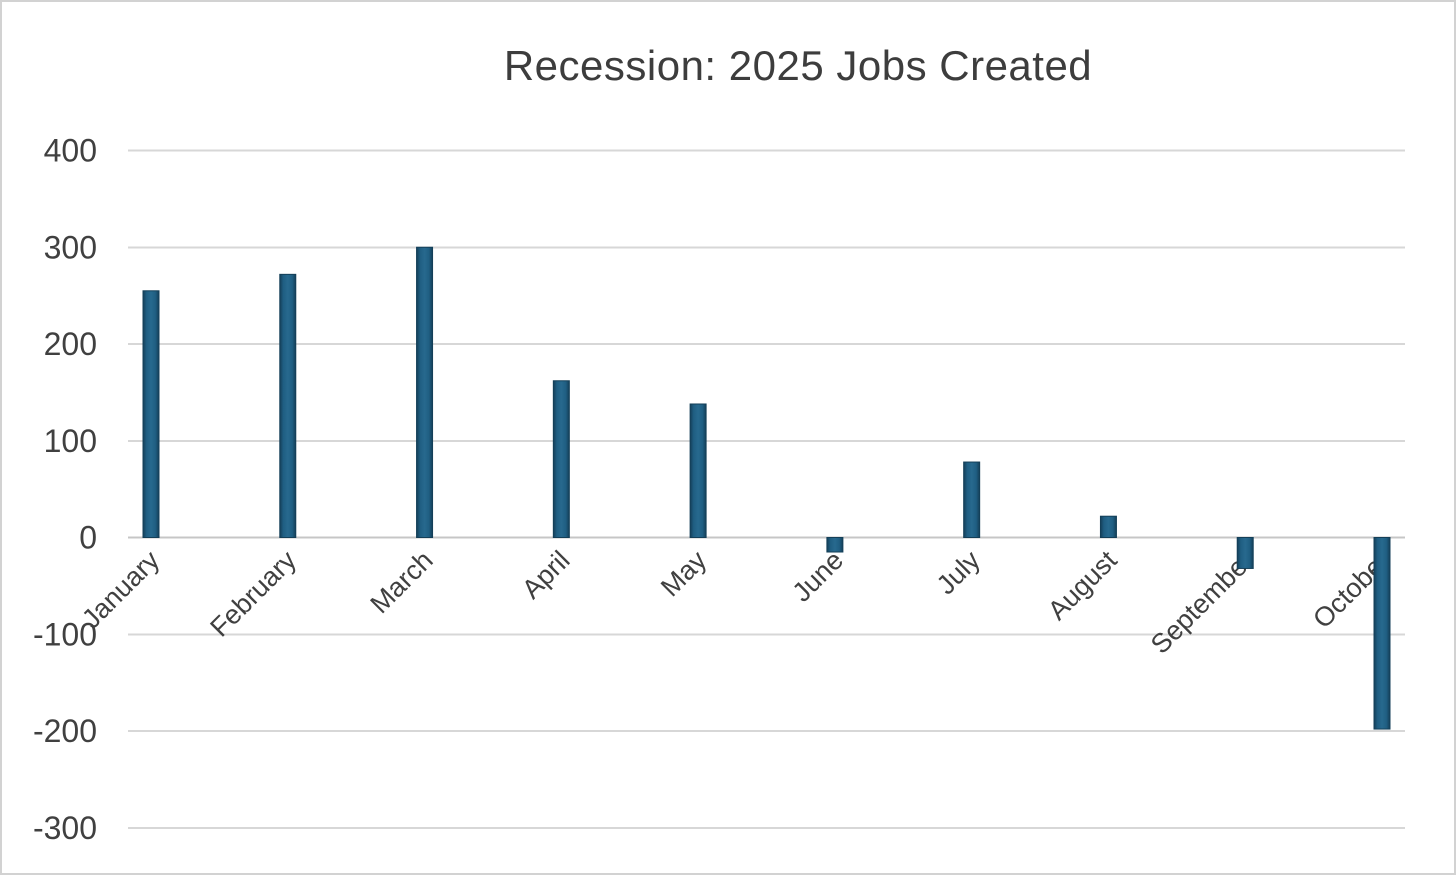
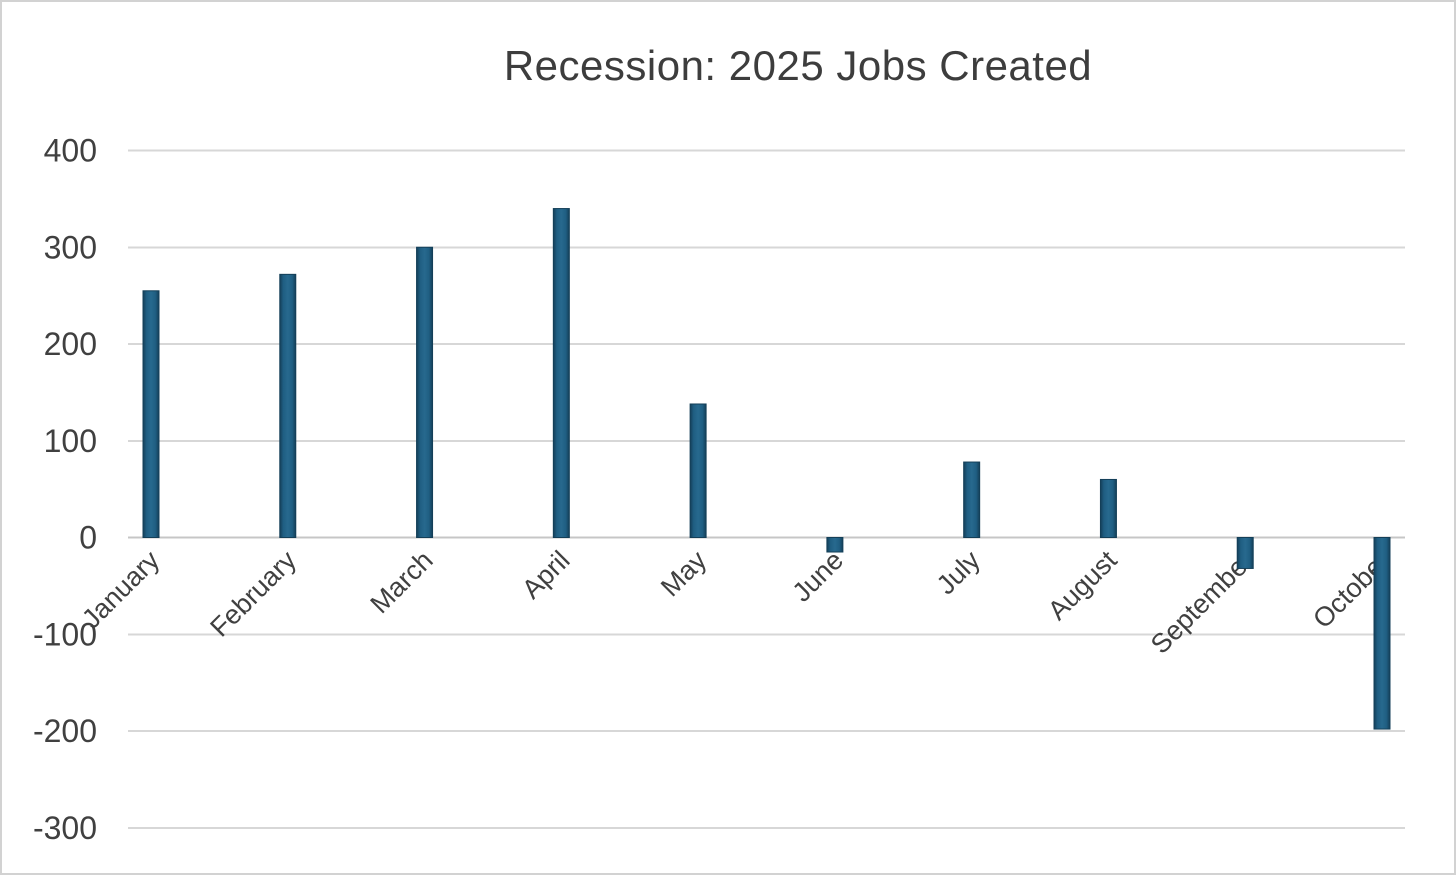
April: 160 -> 340
August: 20 -> 60
